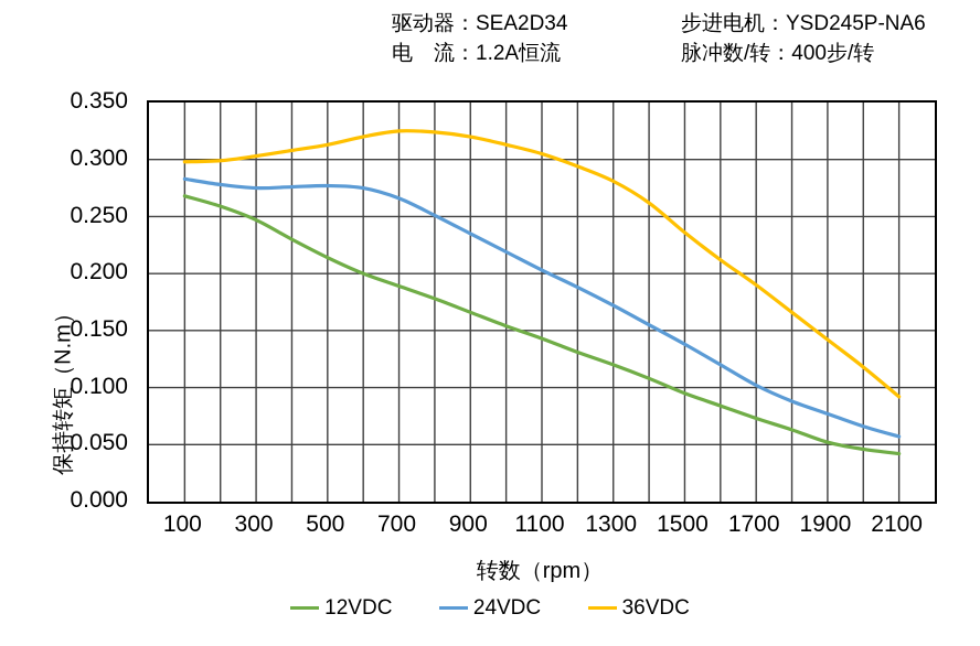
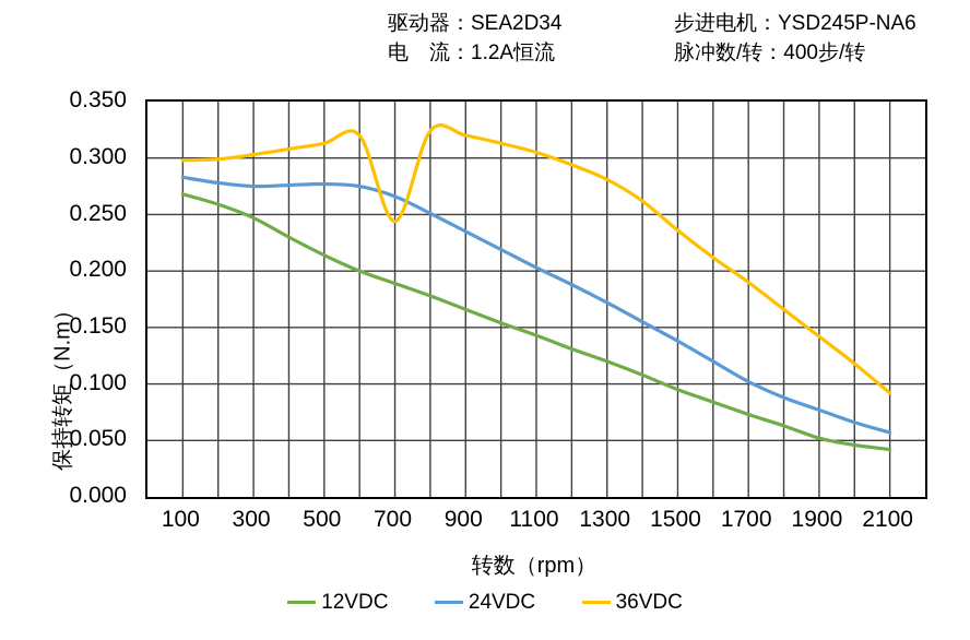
36VDC/700: 0.325 -> 0.244
